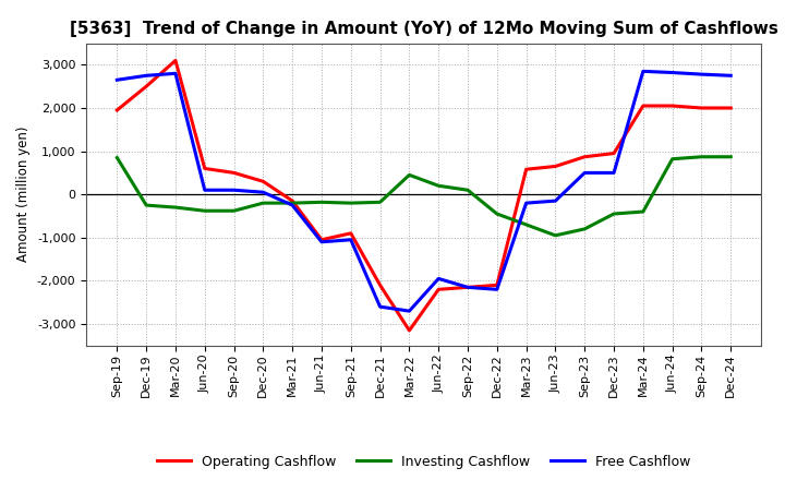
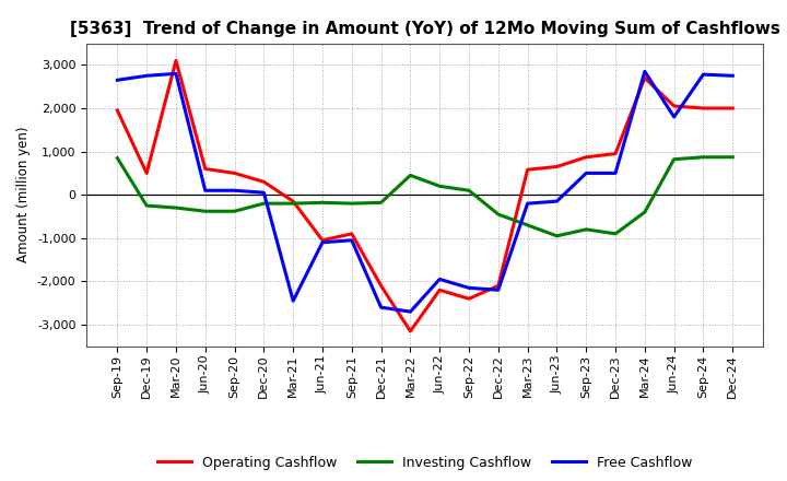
Operating Cashflow/Dec-19: 2,500 -> 500
Free Cashflow/Mar-21: -250 -> -2,450
Operating Cashflow/Sep-22: -2,150 -> -2,400
Investing Cashflow/Dec-23: -450 -> -900
Operating Cashflow/Mar-24: 2,050 -> 2,700
Free Cashflow/Jun-24: 2,820 -> 1,800
